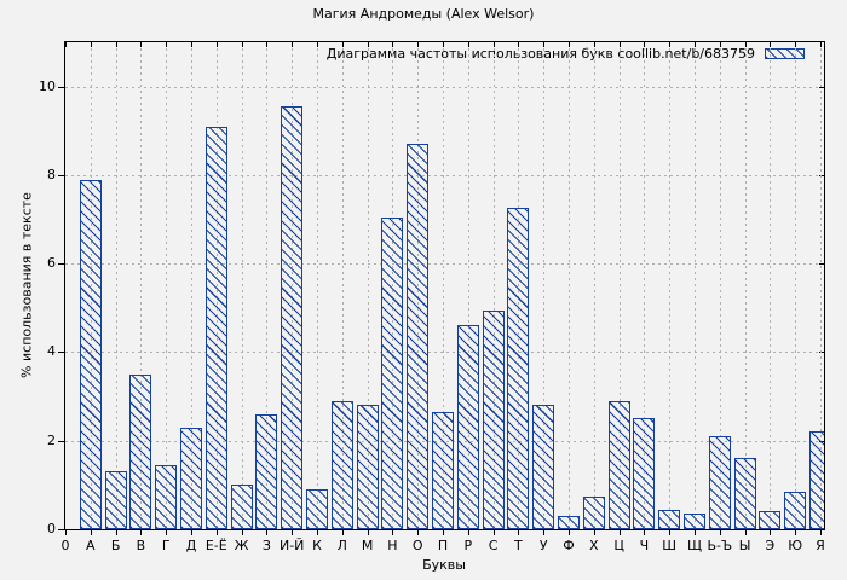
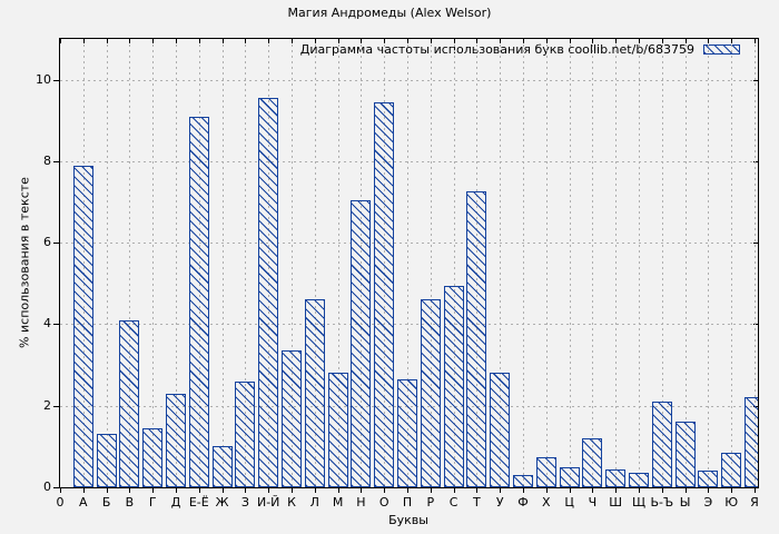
В: 3.5 -> 4.1
К: 0.9 -> 3.4
Л: 2.9 -> 4.6
О: 8.7 -> 9.4
Ц: 2.9 -> 0.5
Ч: 2.5 -> 1.2
